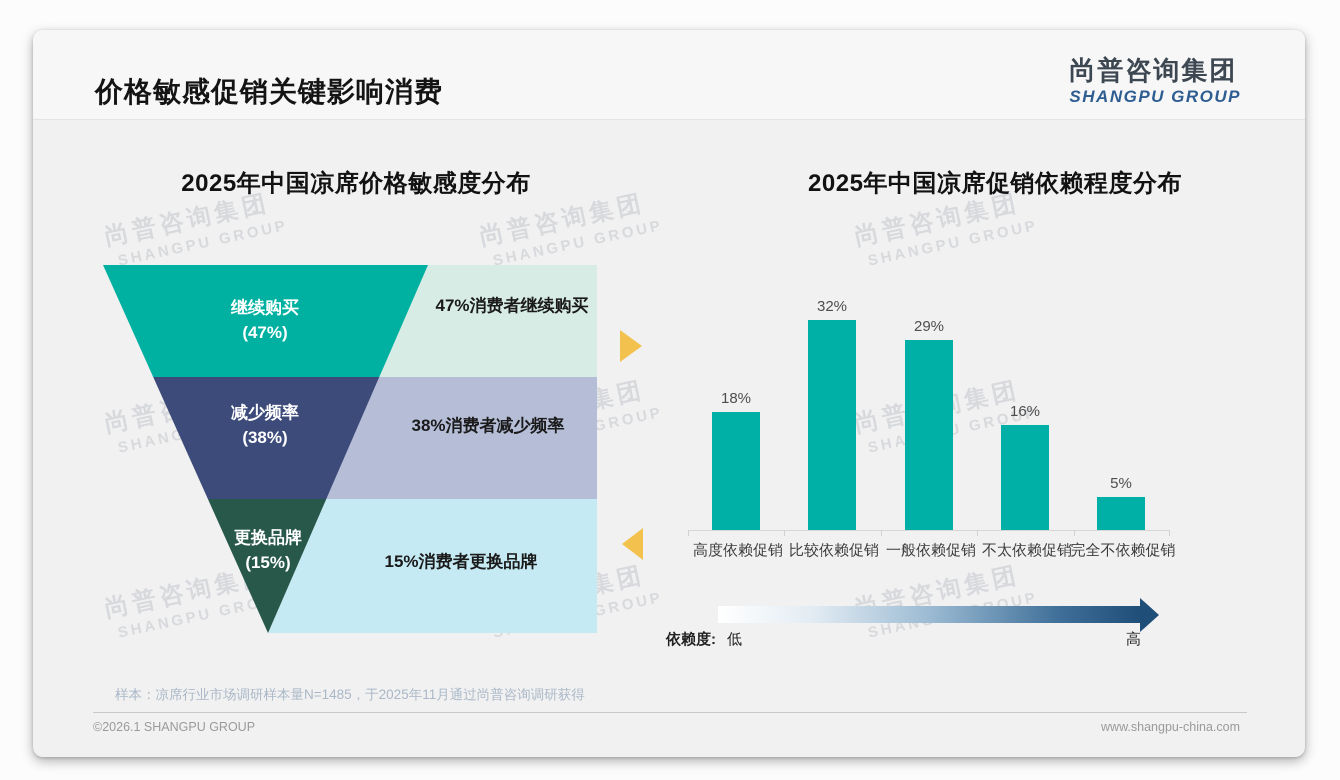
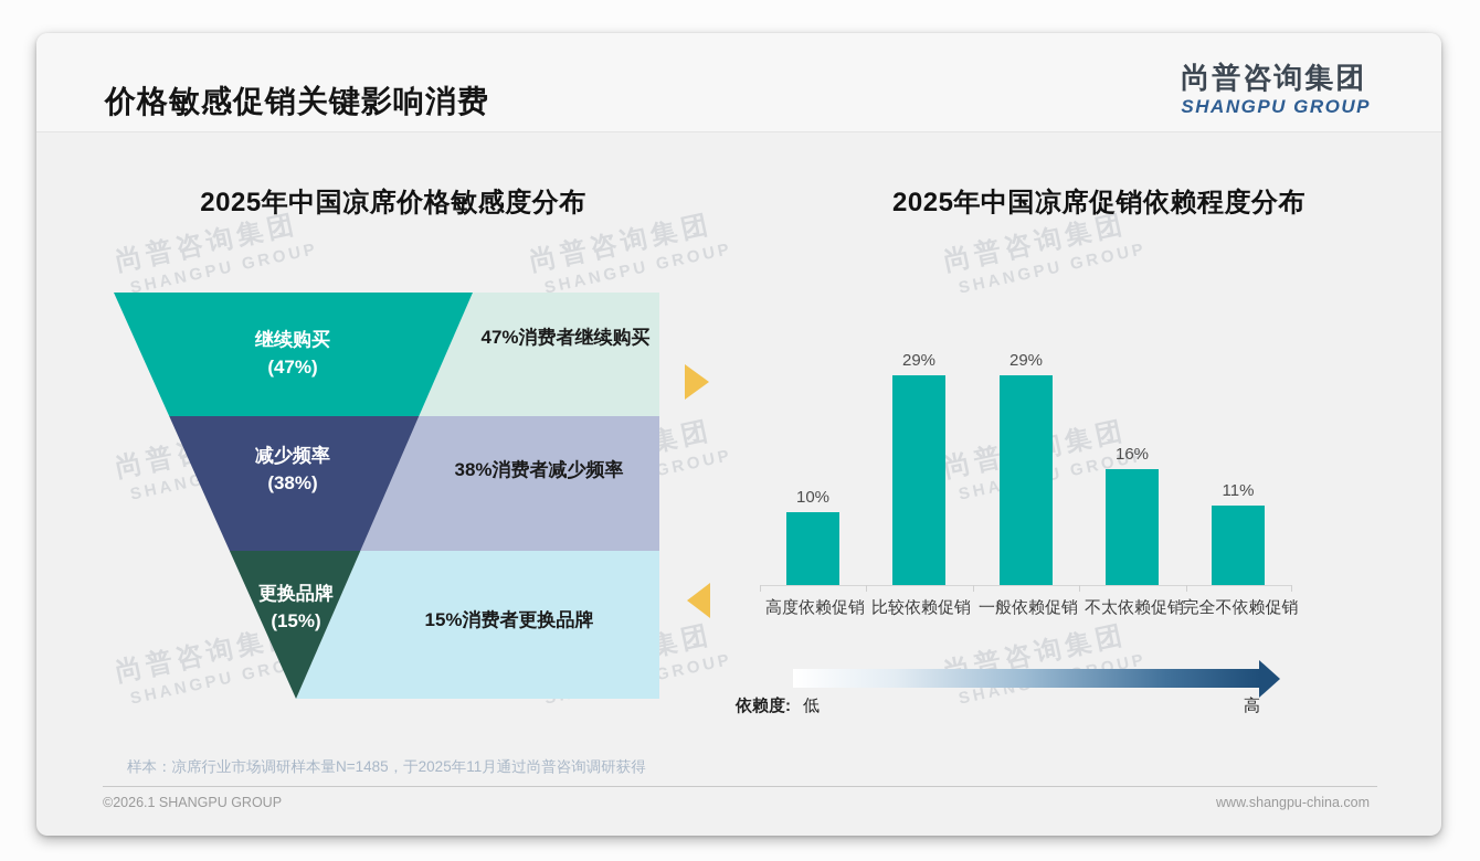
2025年中国凉席促销依赖程度分布/高度依赖促销: 18% -> 10%
2025年中国凉席促销依赖程度分布/比较依赖促销: 32% -> 29%
2025年中国凉席促销依赖程度分布/完全不依赖促销: 5% -> 11%
